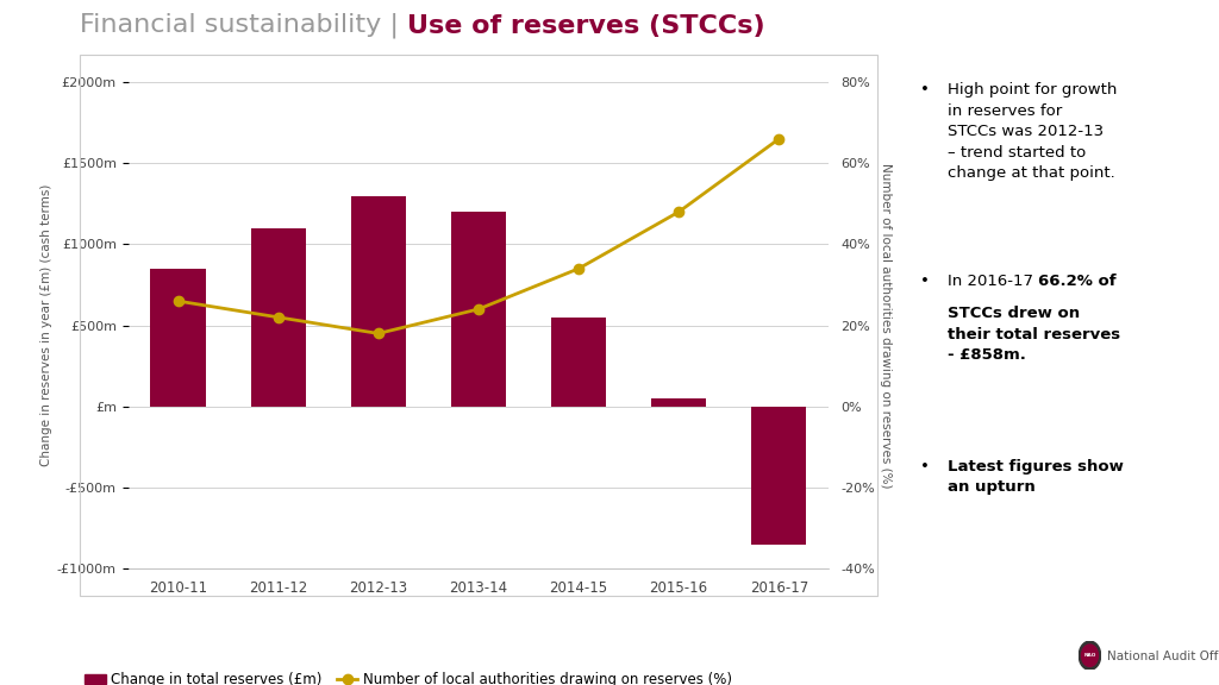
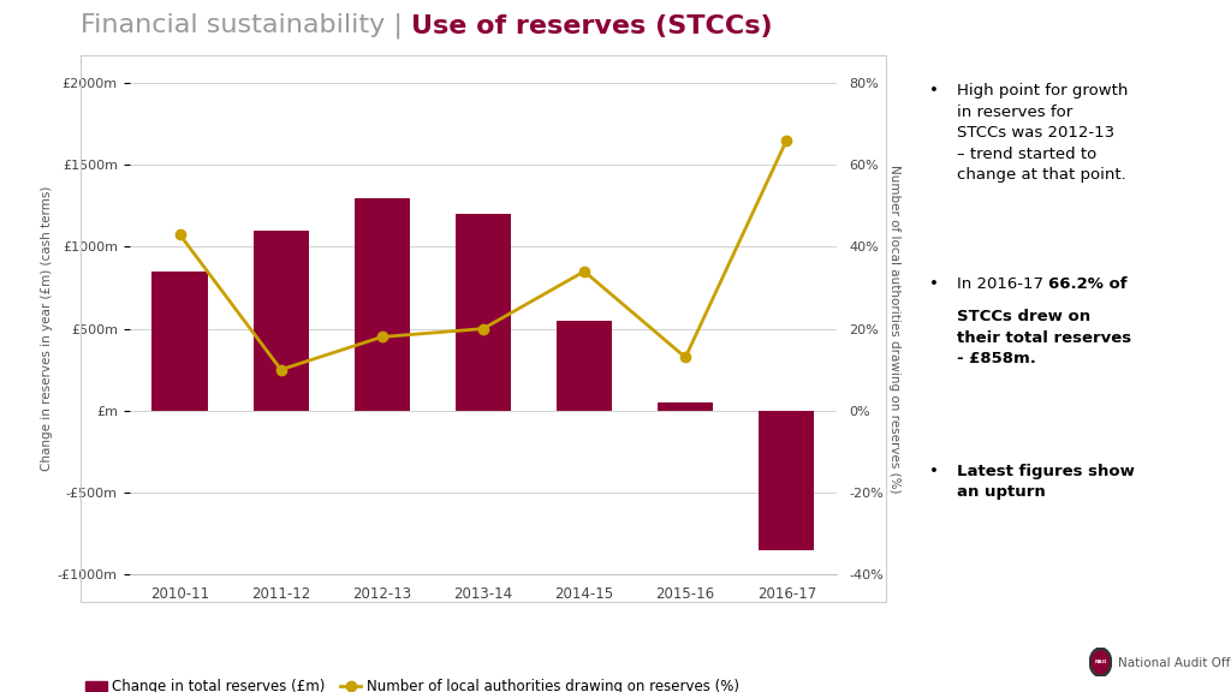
Number of local authorities drawing on reserves (%)/2010-11: 26% -> 43%
Number of local authorities drawing on reserves (%)/2011-12: 22% -> 10%
Number of local authorities drawing on reserves (%)/2013-14: 24% -> 20%
Number of local authorities drawing on reserves (%)/2015-16: 48% -> 13%
